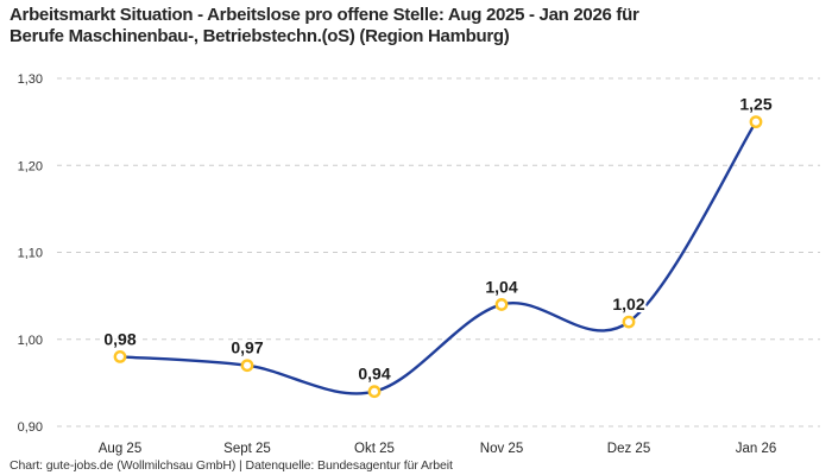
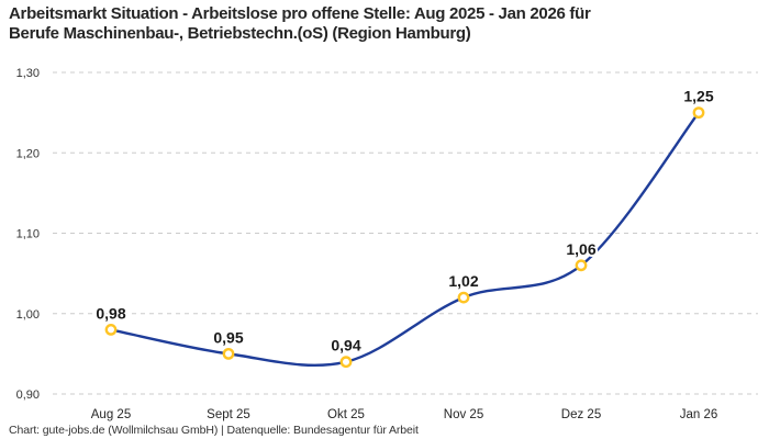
Sept 25: 0,97 -> 0,95
Nov 25: 1,04 -> 1,02
Dez 25: 1,02 -> 1,06
